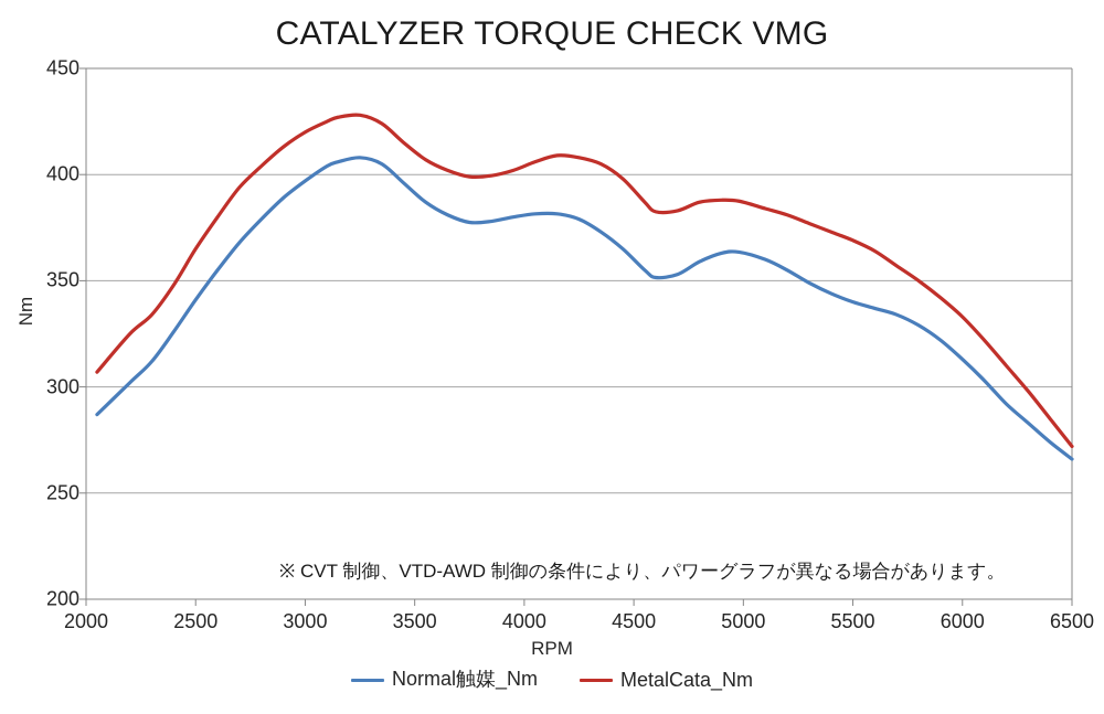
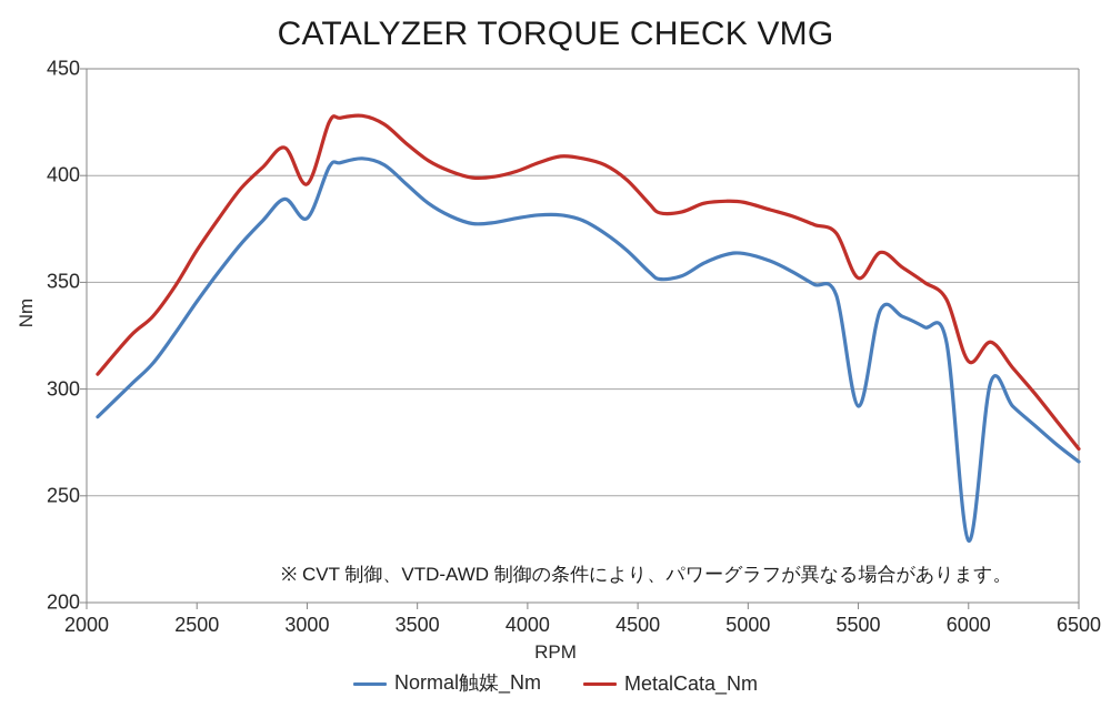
Normal触媒_Nm/3000: 397 -> 380
MetalCata_Nm/3000: 420 -> 396
Normal触媒_Nm/5500: 340 -> 292
MetalCata_Nm/5500: 369 -> 352
Normal触媒_Nm/6000: 313 -> 229
MetalCata_Nm/6000: 333 -> 313
